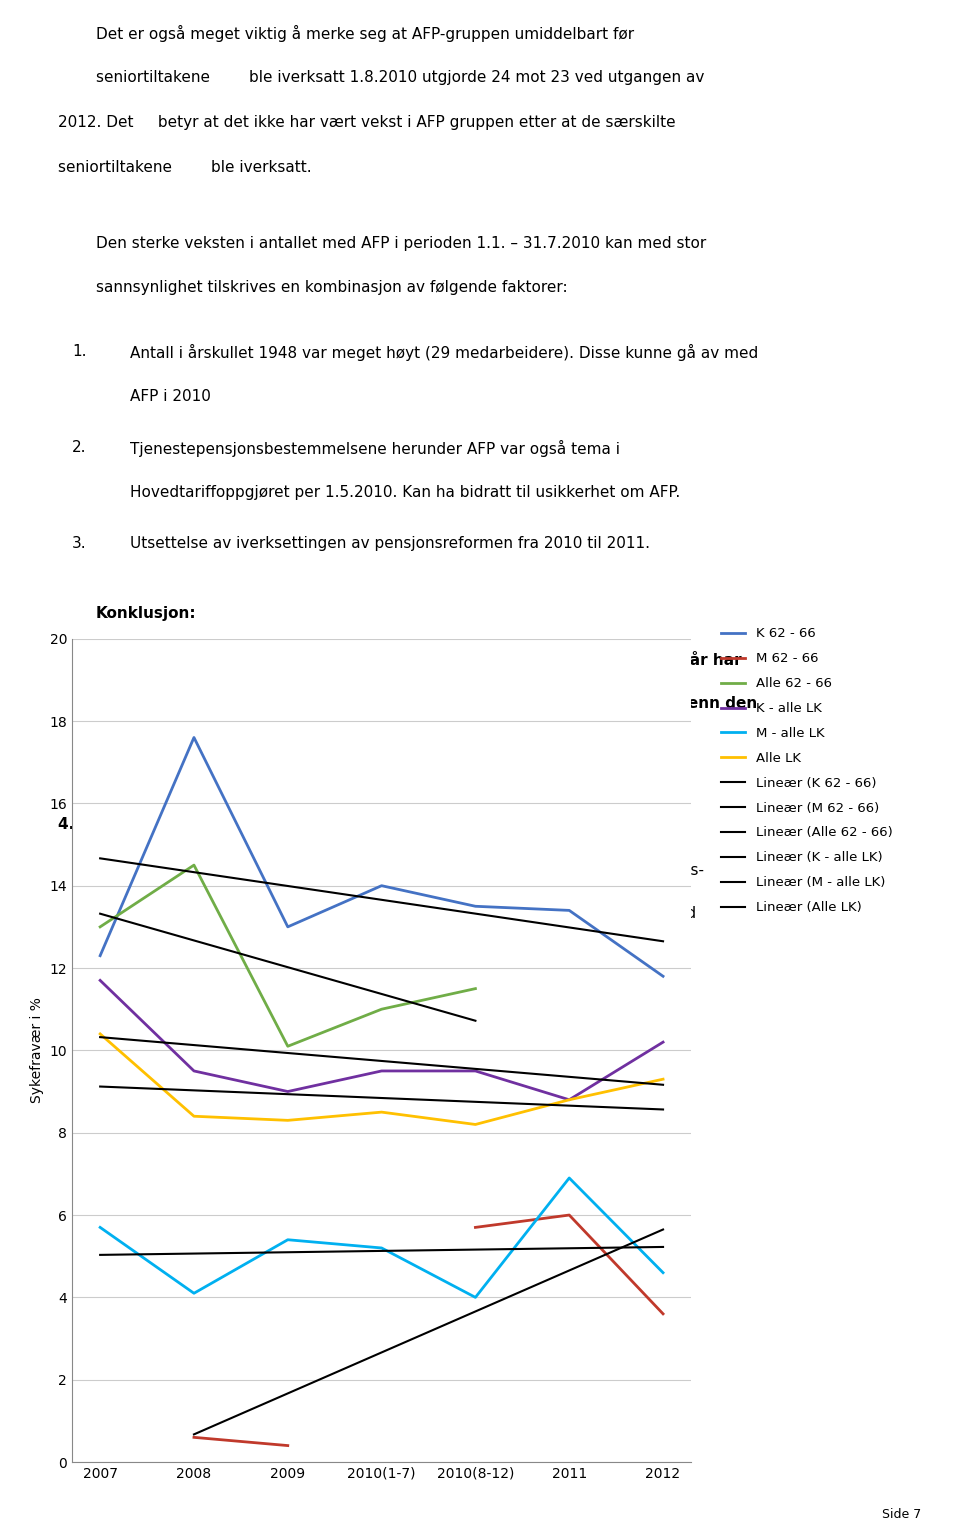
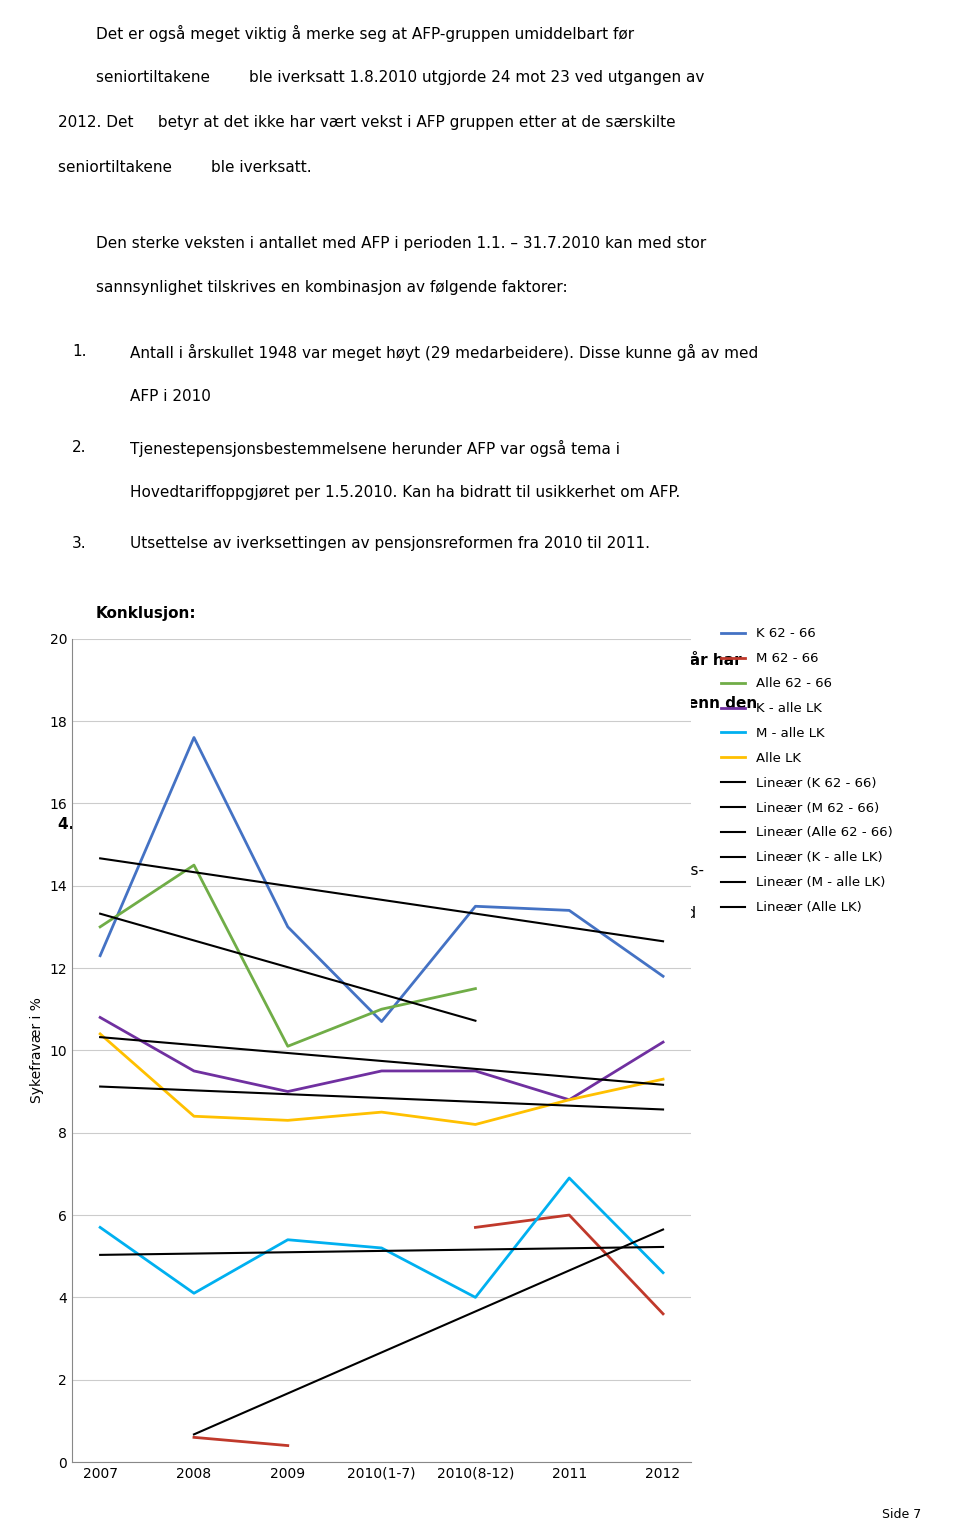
K - alle LK/2007: 11.7 -> 10.8
K 62 - 66/2010(1-7): 14.0 -> 10.7
